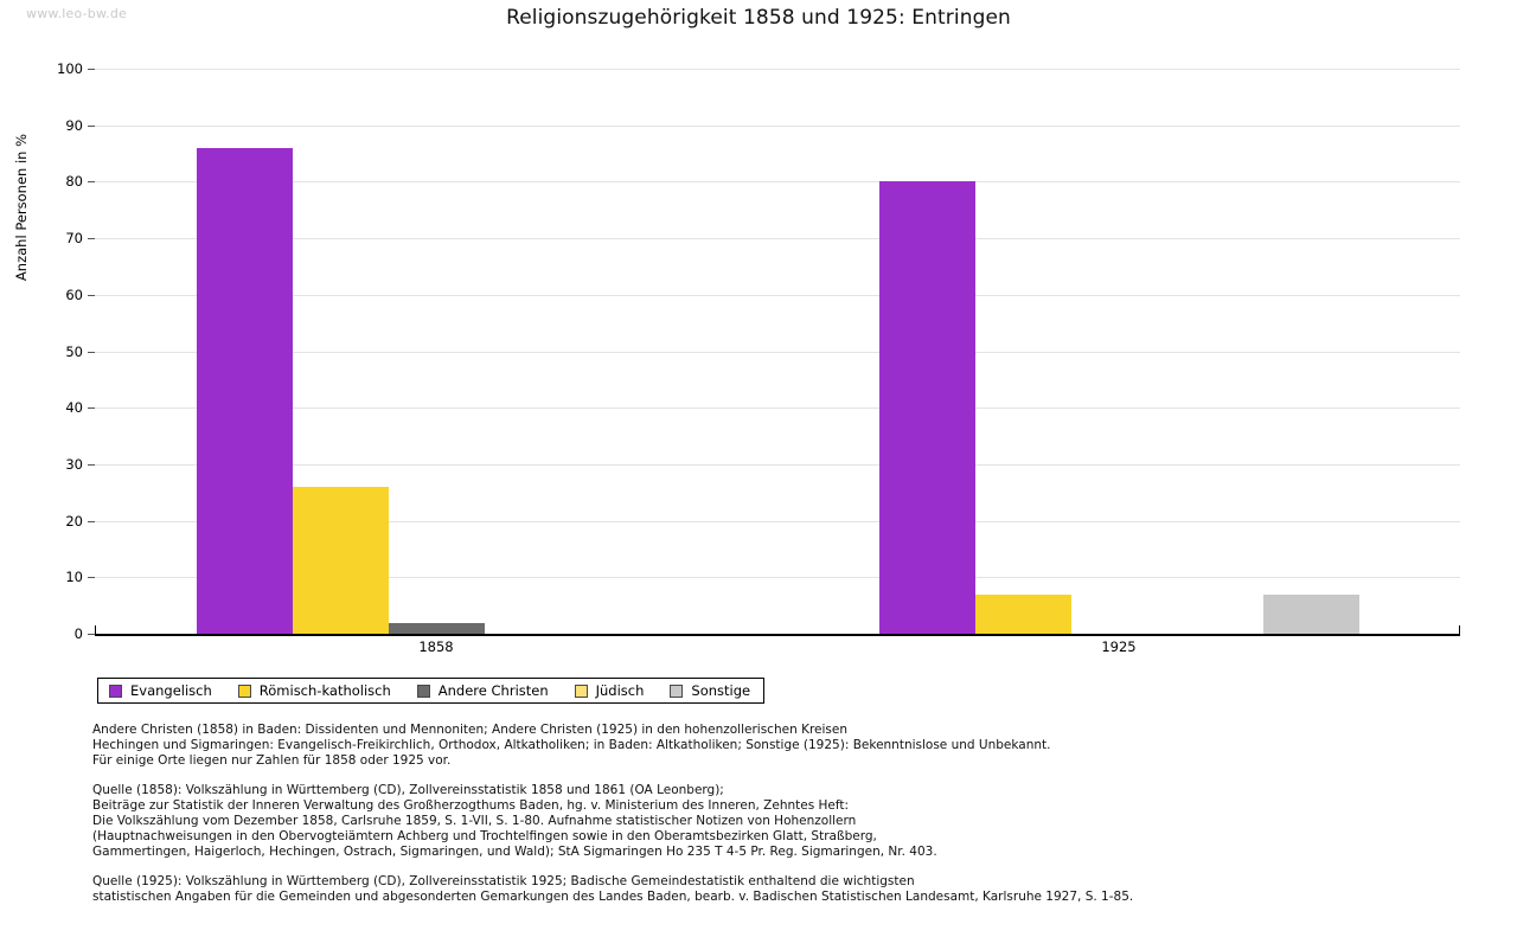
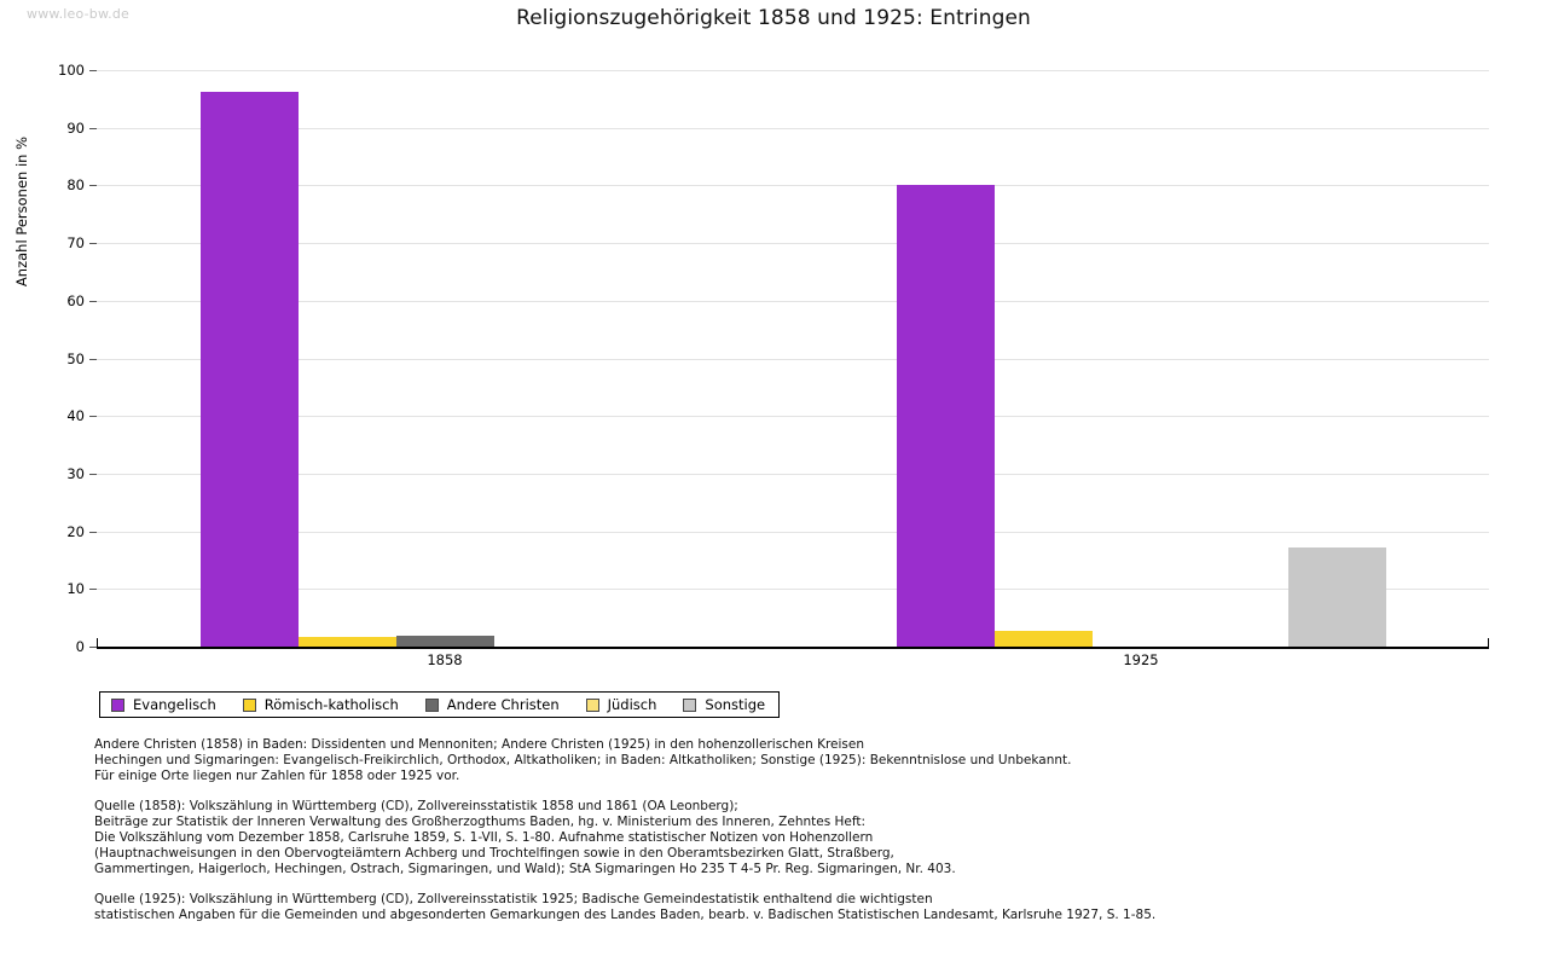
Evangelisch/1858: 86 -> 96
Römisch-katholisch/1858: 26 -> 2
Römisch-katholisch/1925: 7 -> 3
Sonstige/1925: 7 -> 17
